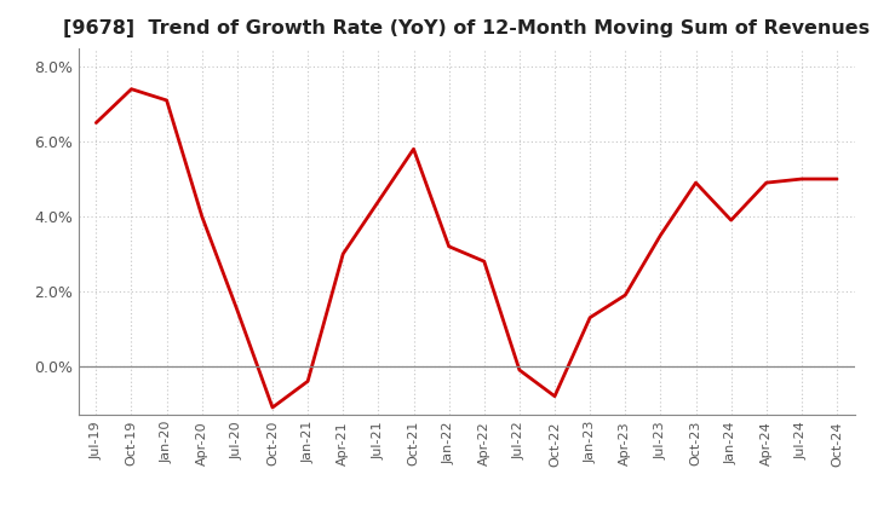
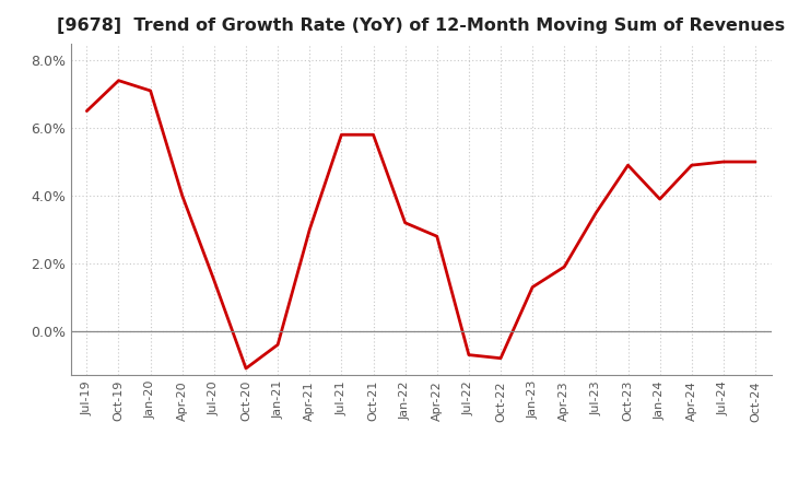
Jul-21: 4.4% -> 5.8%
Jul-22: -0.1% -> -0.7%
